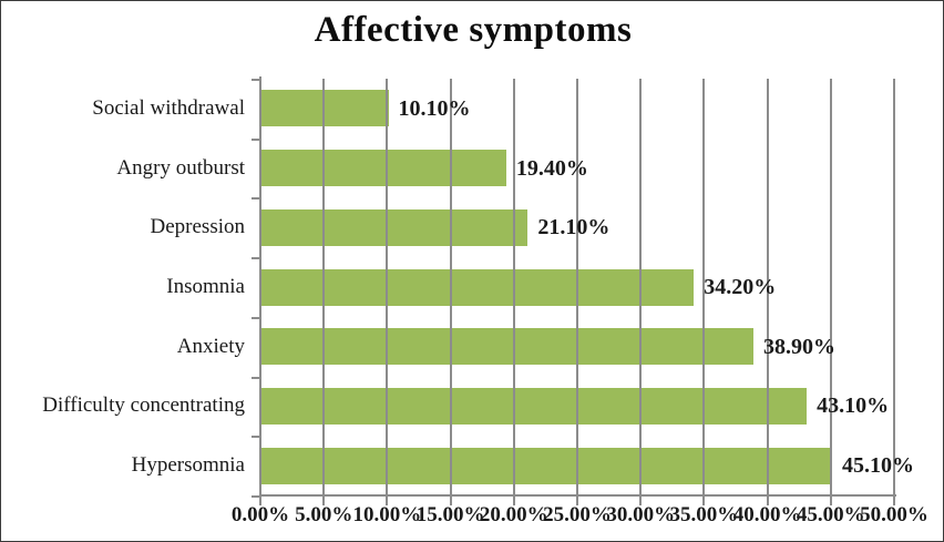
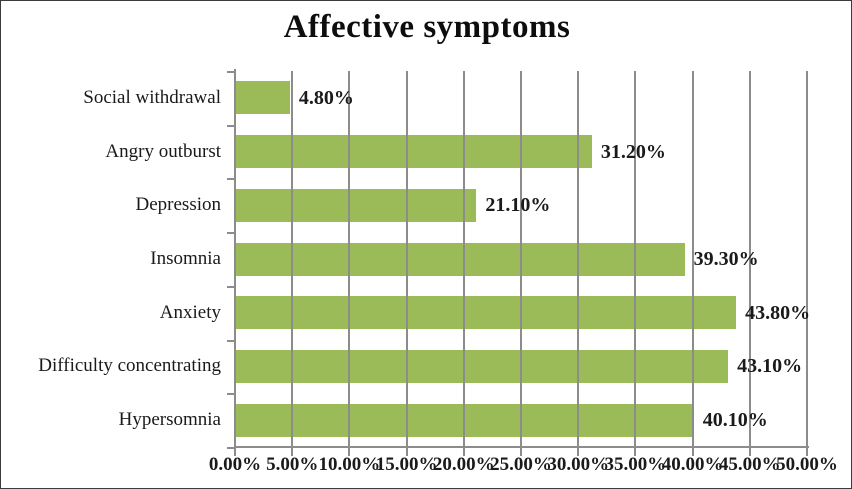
Social withdrawal: 10.10% -> 4.80%
Angry outburst: 19.40% -> 31.20%
Insomnia: 34.20% -> 39.30%
Anxiety: 38.90% -> 43.80%
Hypersomnia: 45.10% -> 40.10%
